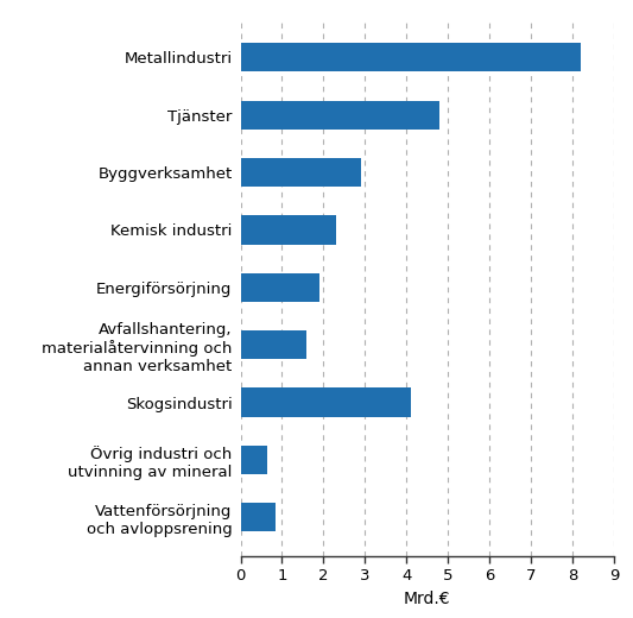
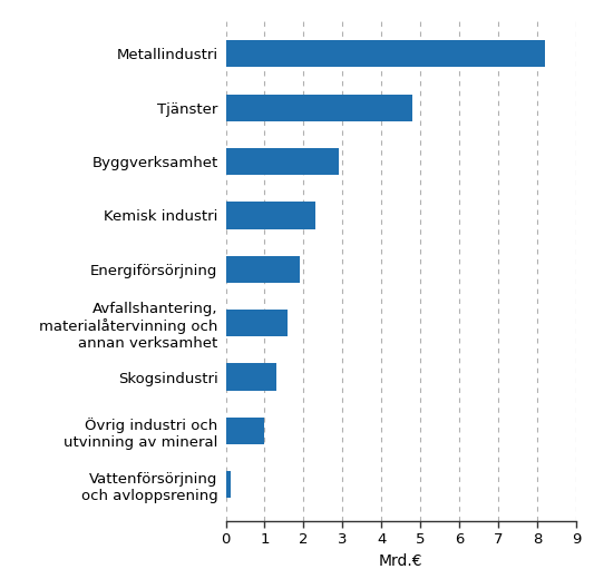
Skogsindustri: 4.10 -> 1.30
Övrig industri och utvinning av mineral: 0.65 -> 1.00
Vattenförsörjning och avloppsrening: 0.85 -> 0.12
